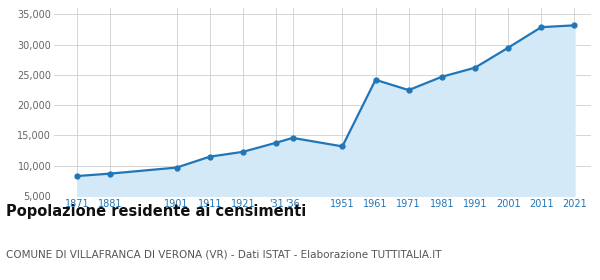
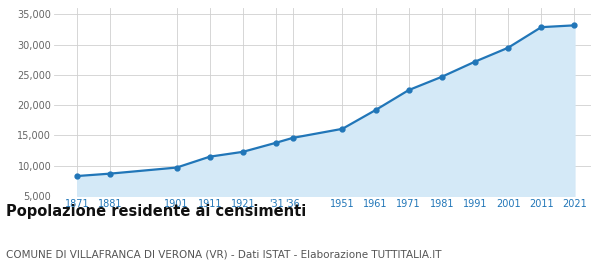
1951: 13,200 -> 16,100
1961: 24,200 -> 19,200
1991: 26,200 -> 27,200
